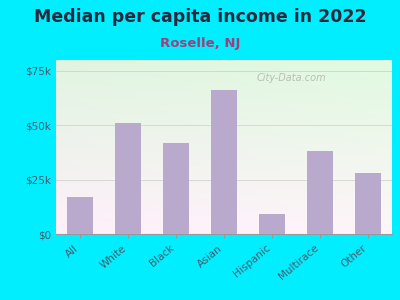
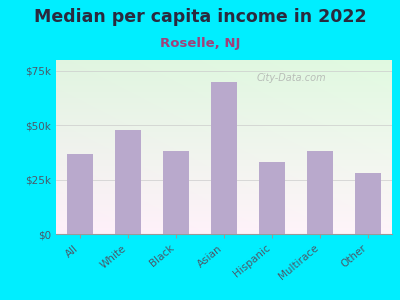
All: $17k -> $37k
White: $51k -> $48k
Black: $42k -> $38k
Asian: $66k -> $70k
Hispanic: $9k -> $33k
